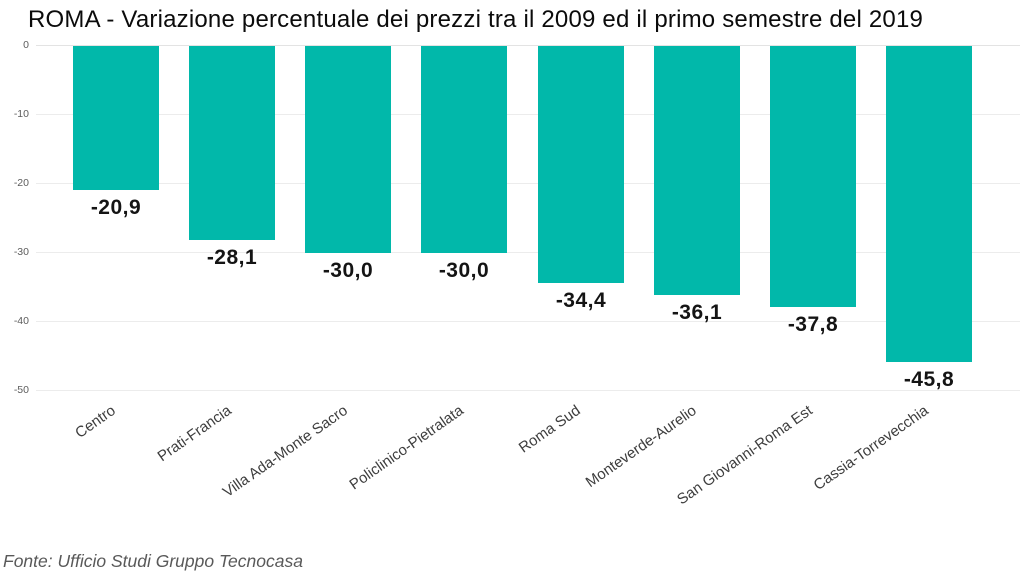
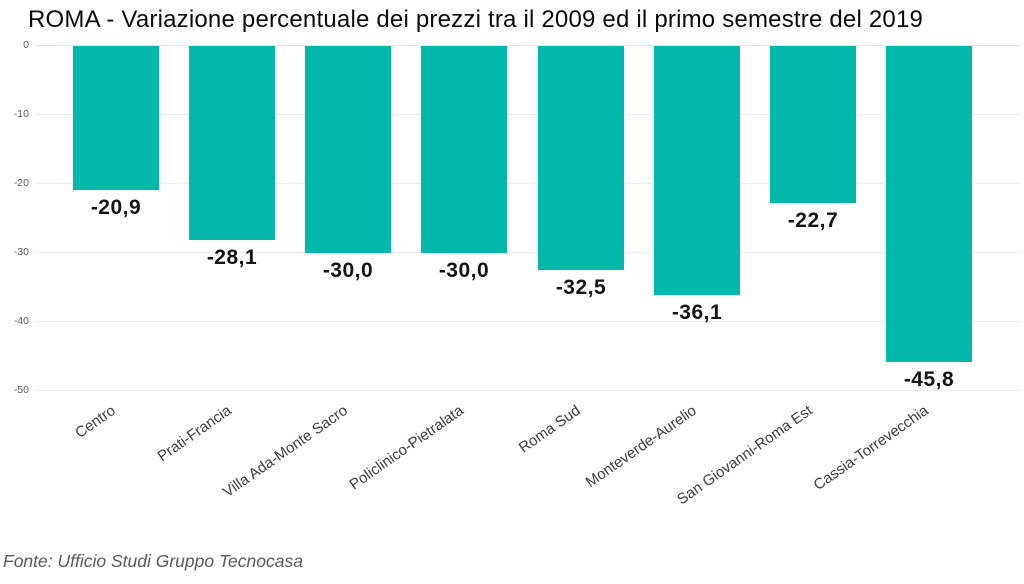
Roma Sud: -34,4 -> -32,5
San Giovanni-Roma Est: -37,8 -> -22,7
